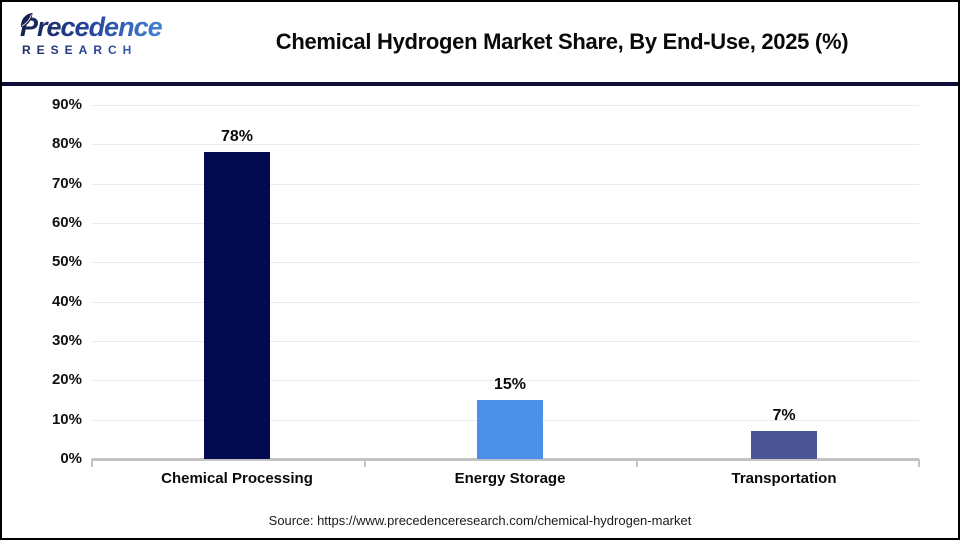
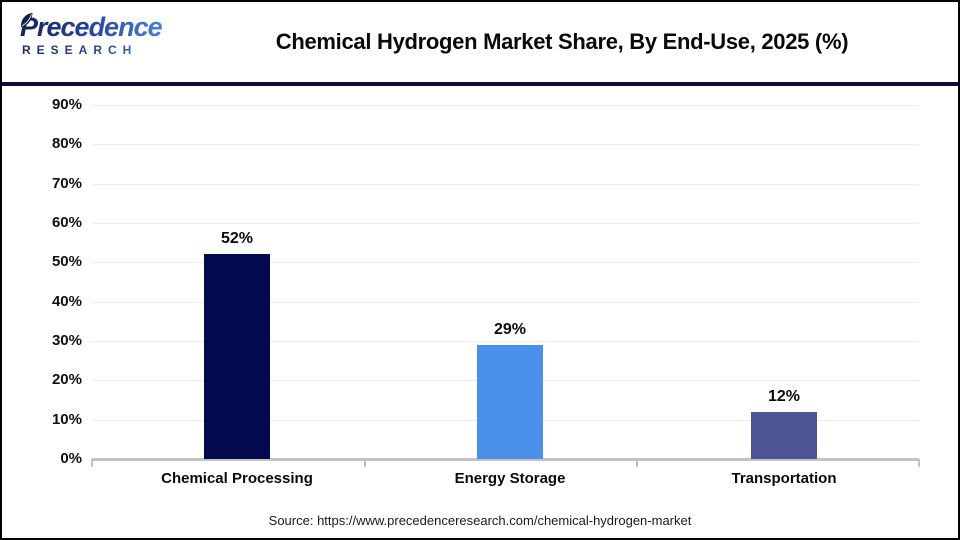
Chemical Processing: 78% -> 52%
Energy Storage: 15% -> 29%
Transportation: 7% -> 12%
